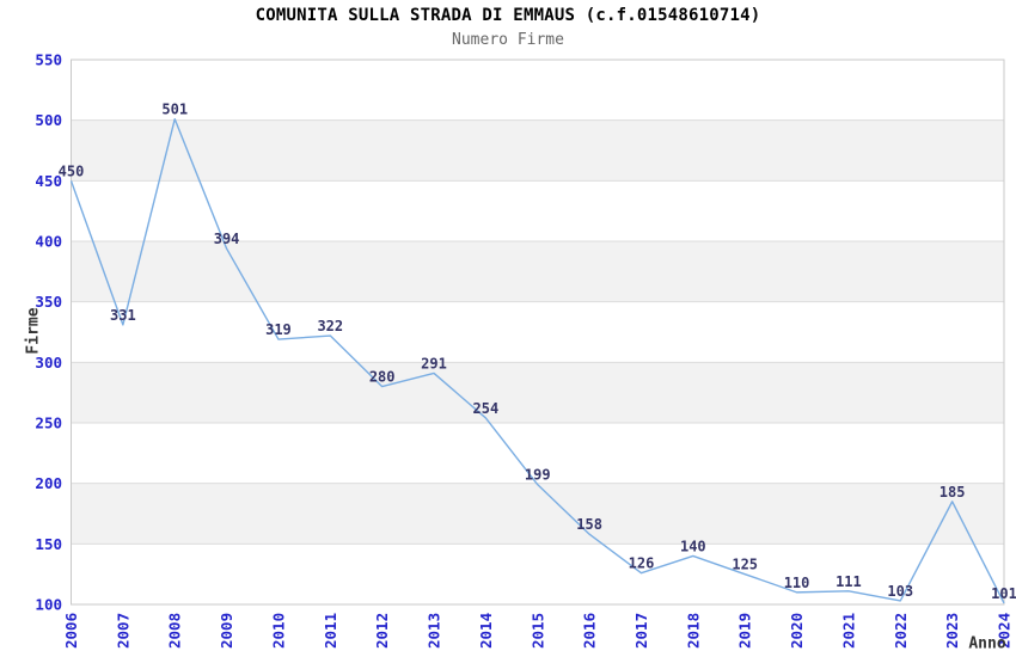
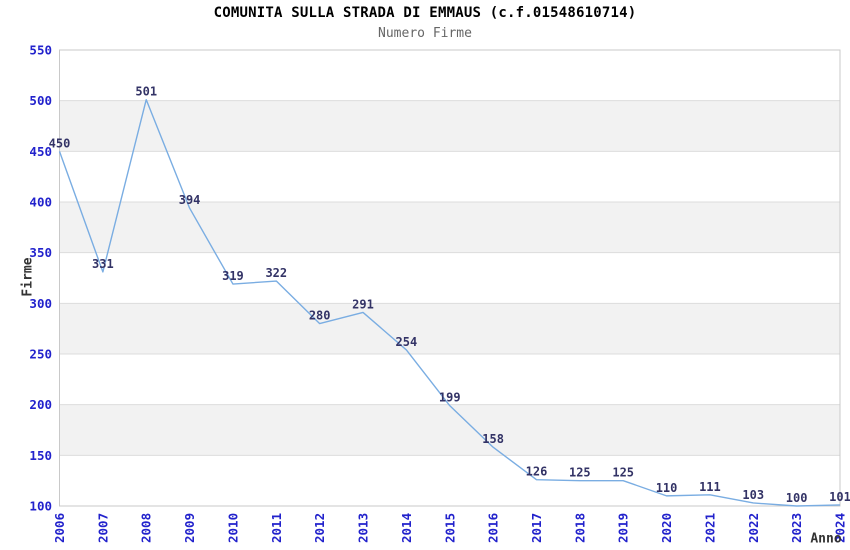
2018: 140 -> 125
2023: 185 -> 100
